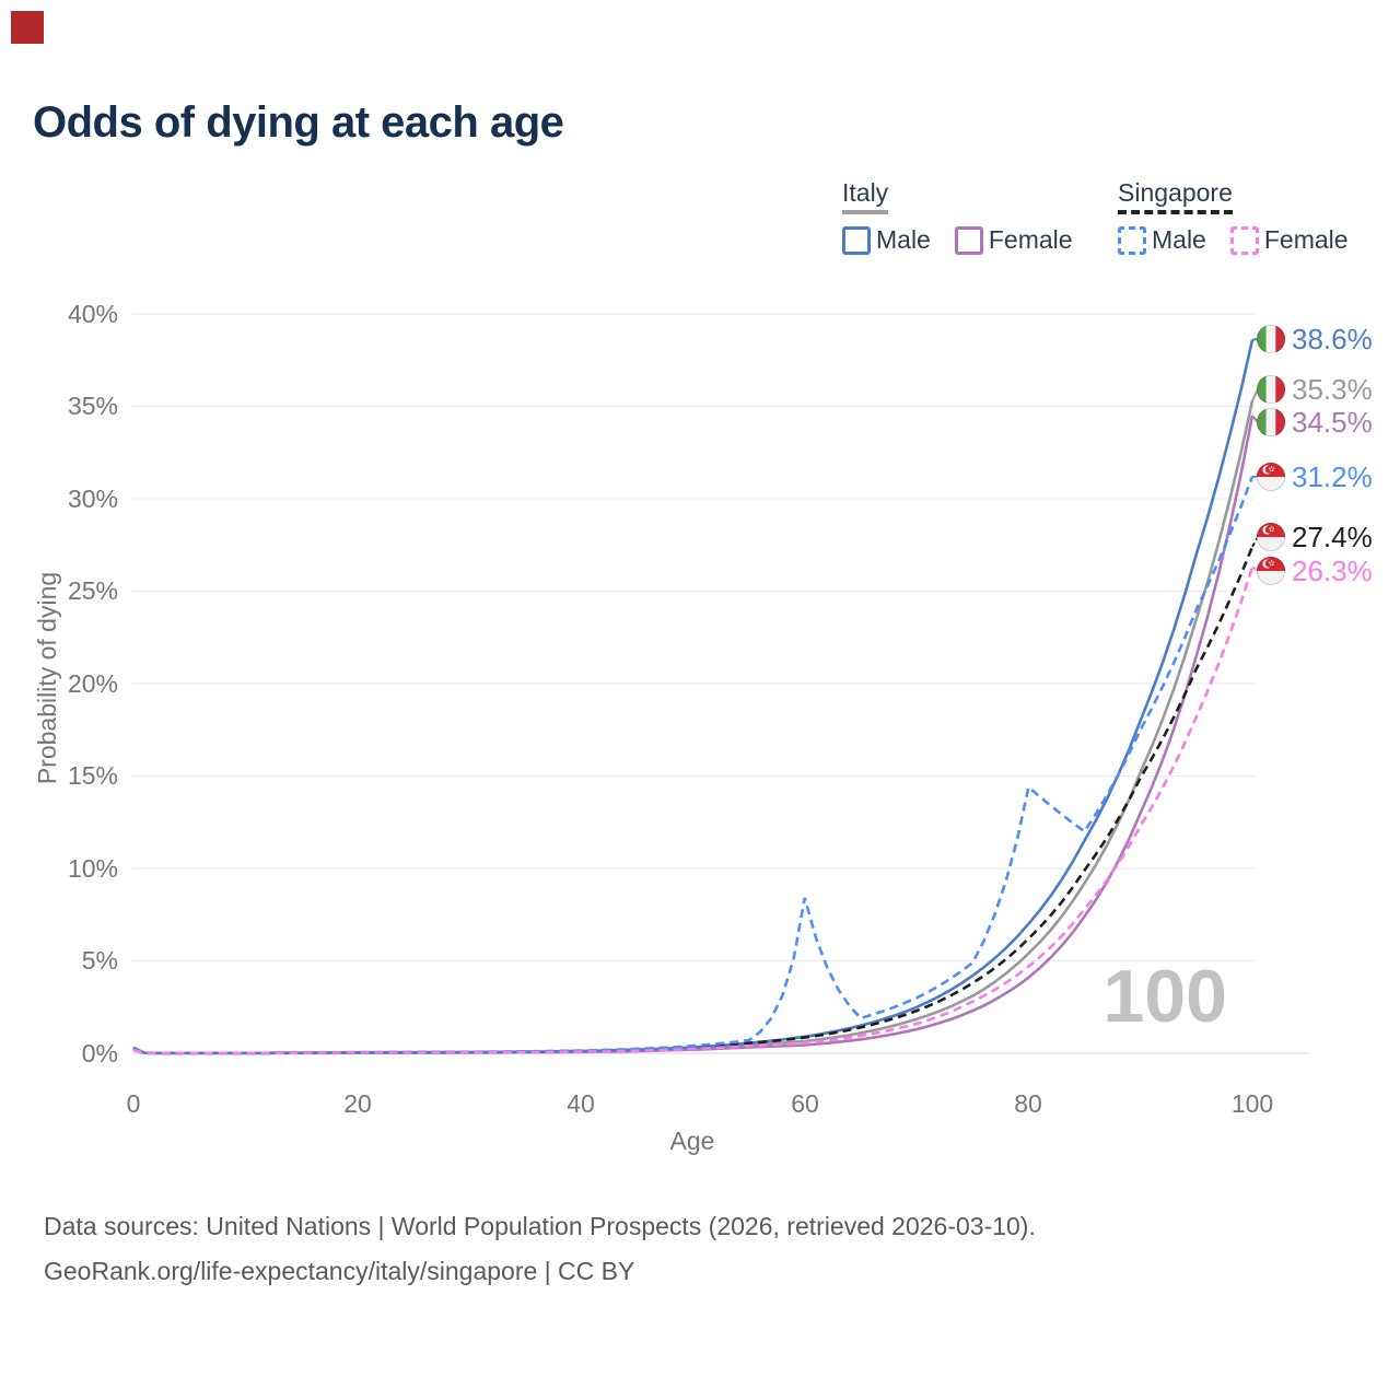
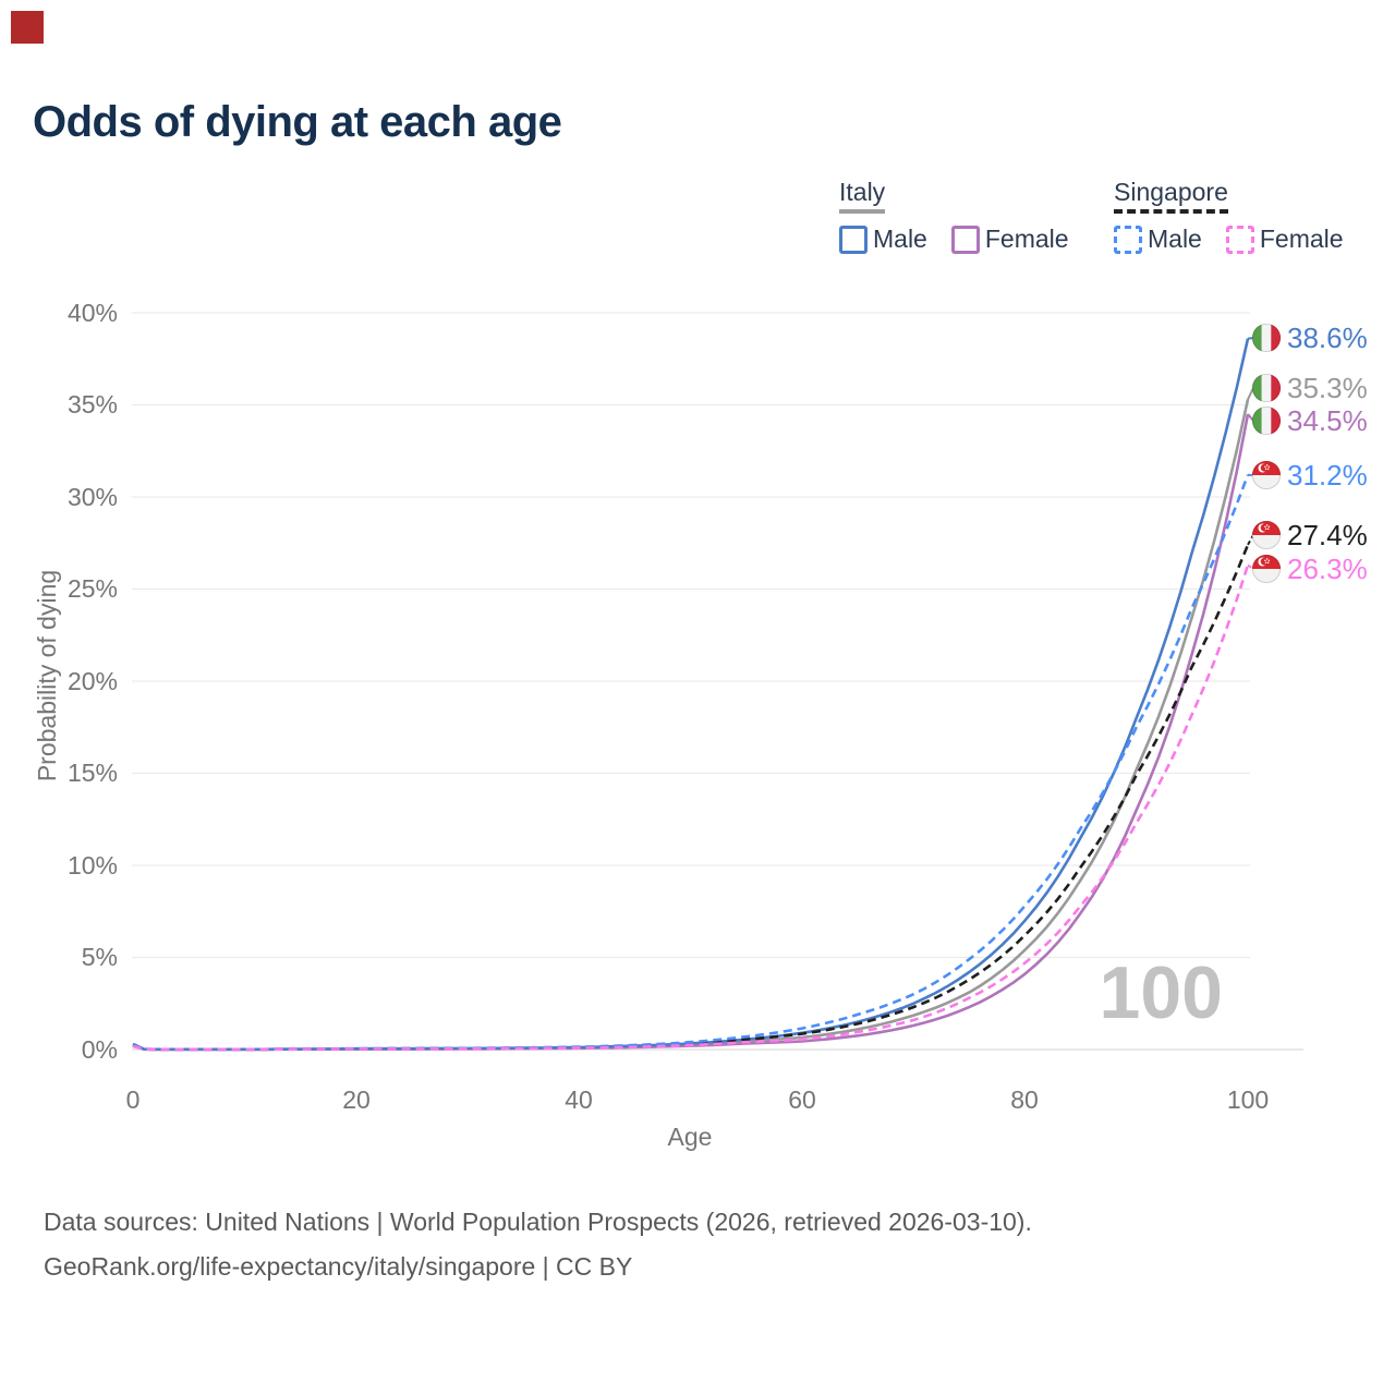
Singapore Male/60: 8.4% -> 1.1%
Singapore Male/80: 14.4% -> 7.8%
